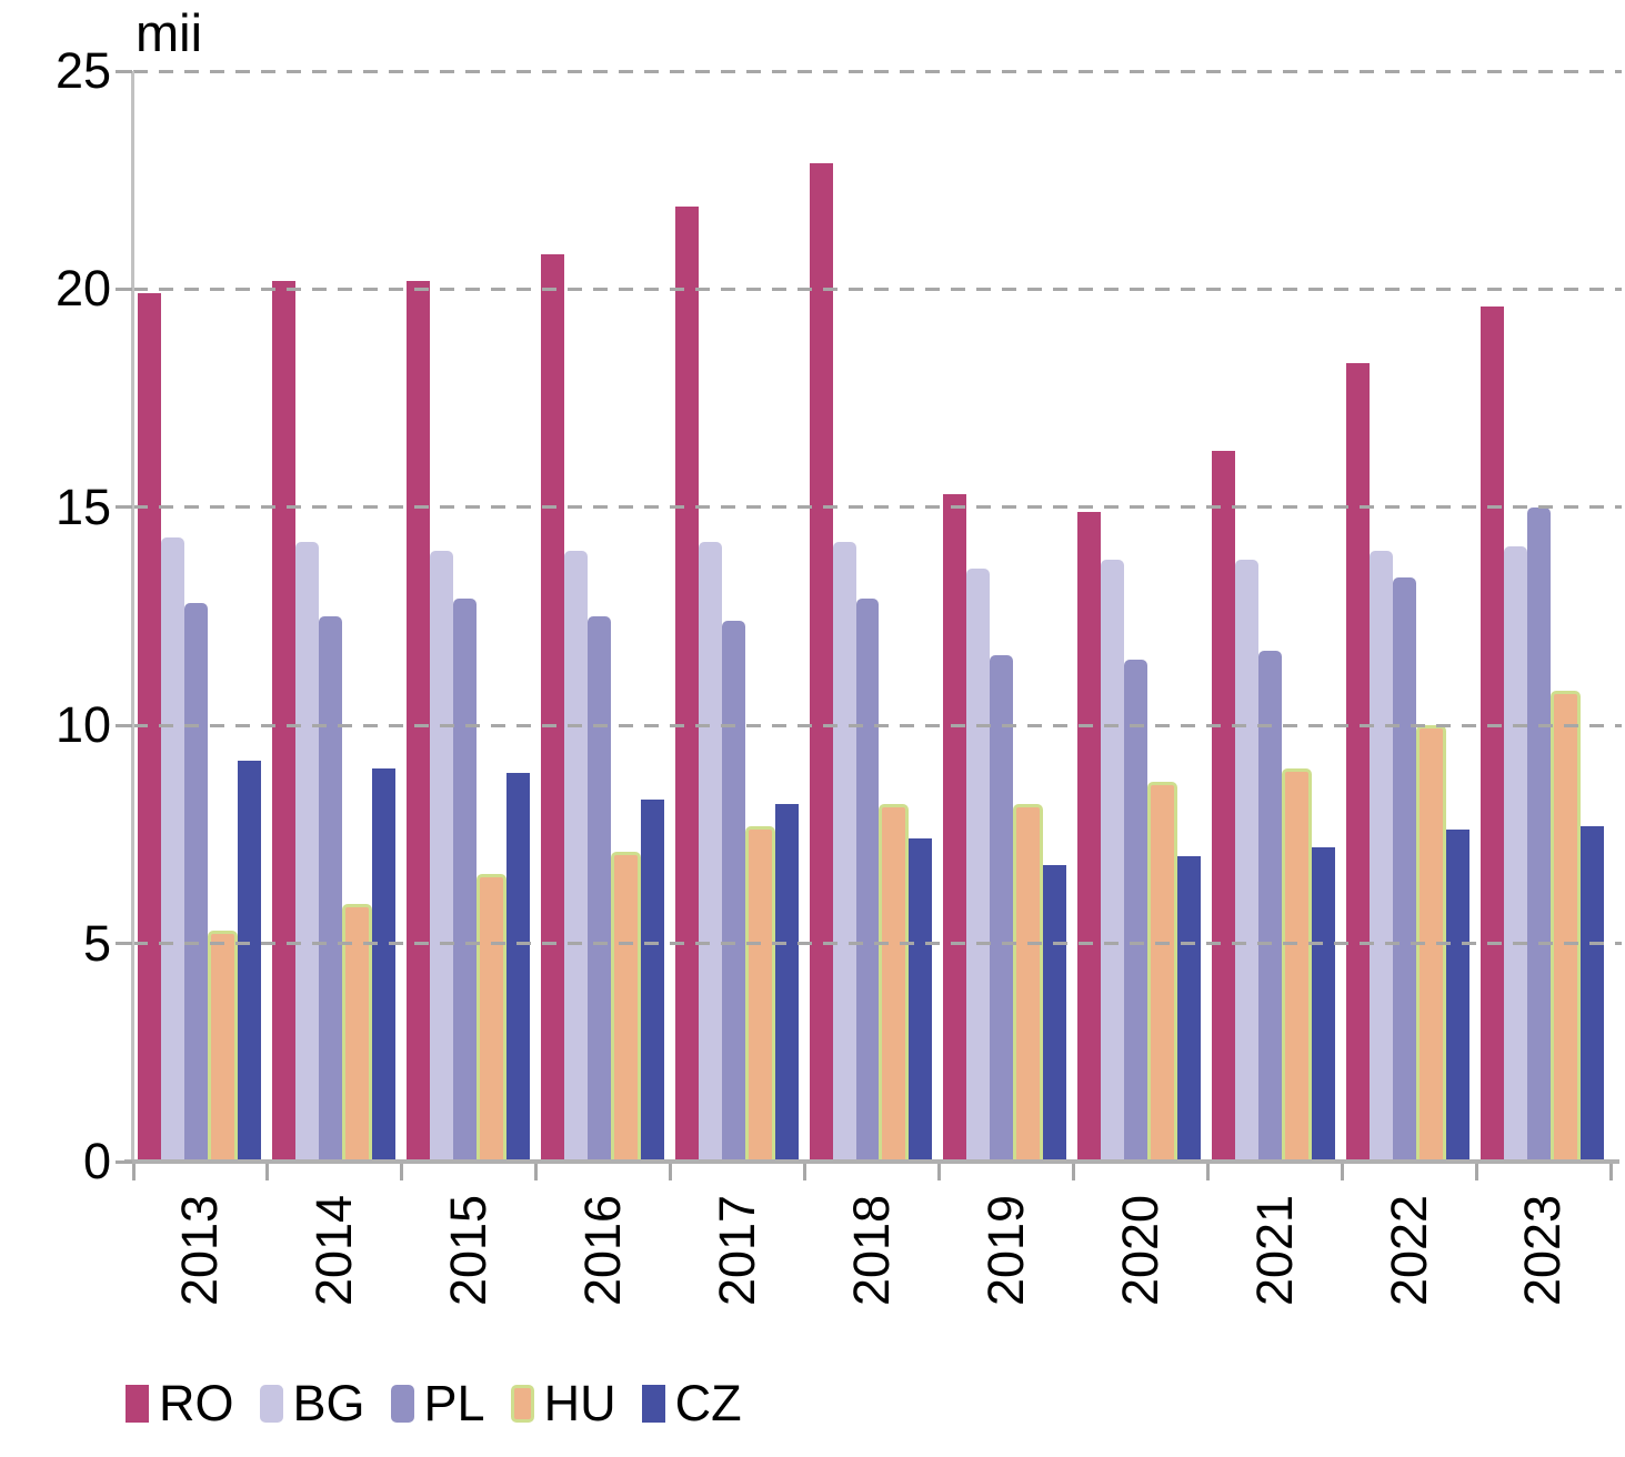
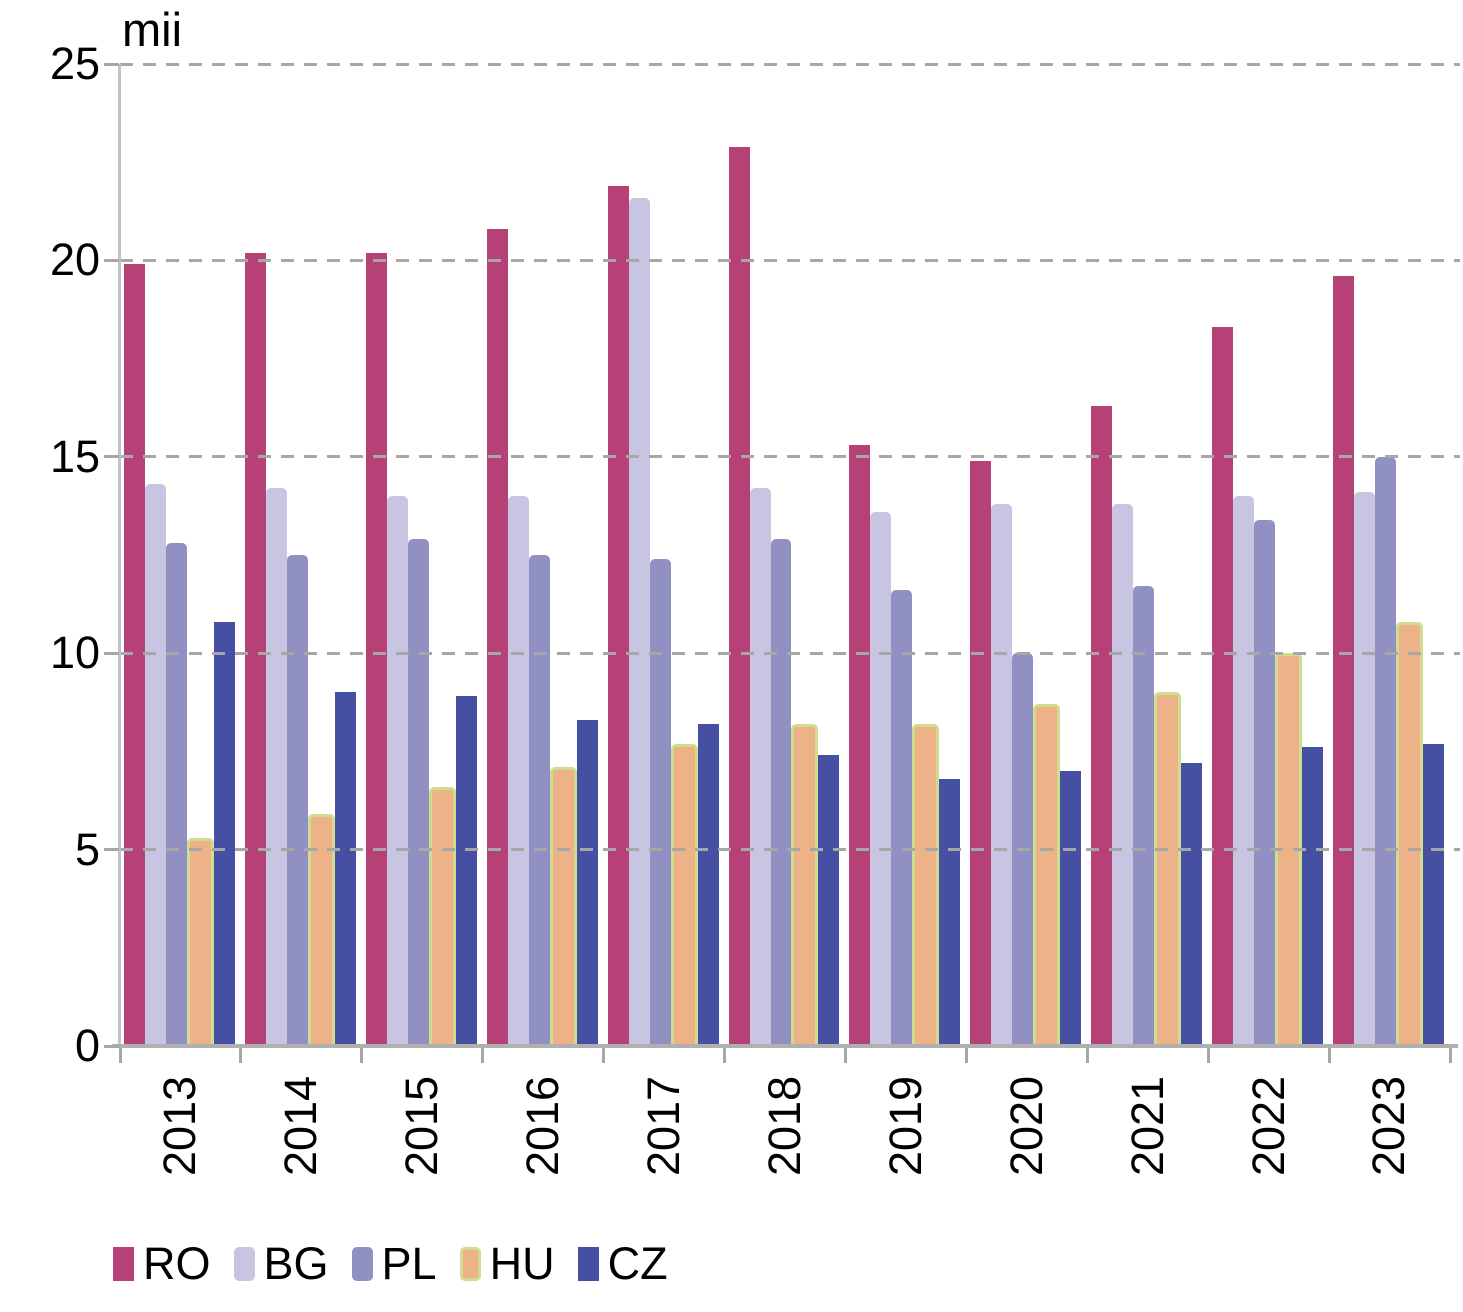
CZ/2013: 9.2 -> 10.8
BG/2017: 14.2 -> 21.6
PL/2020: 11.5 -> 10.0
